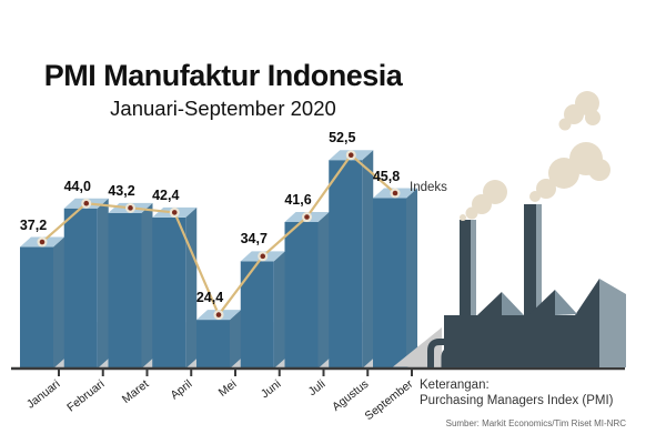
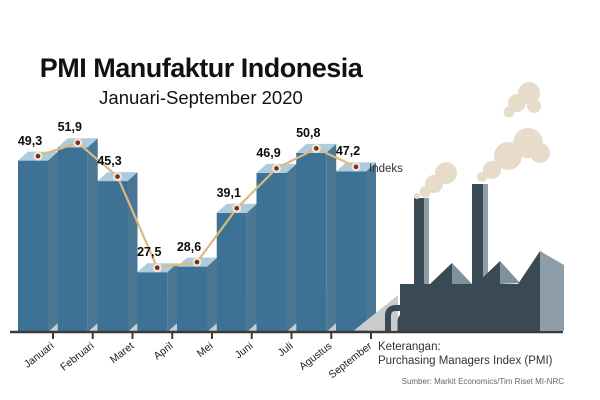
Januari: 37,2 -> 49,3
Februari: 44,0 -> 51,9
Maret: 43,2 -> 45,3
April: 42,4 -> 27,5
Mei: 24,4 -> 28,6
Juni: 34,7 -> 39,1
Juli: 41,6 -> 46,9
Agustus: 52,5 -> 50,8
September: 45,8 -> 47,2
